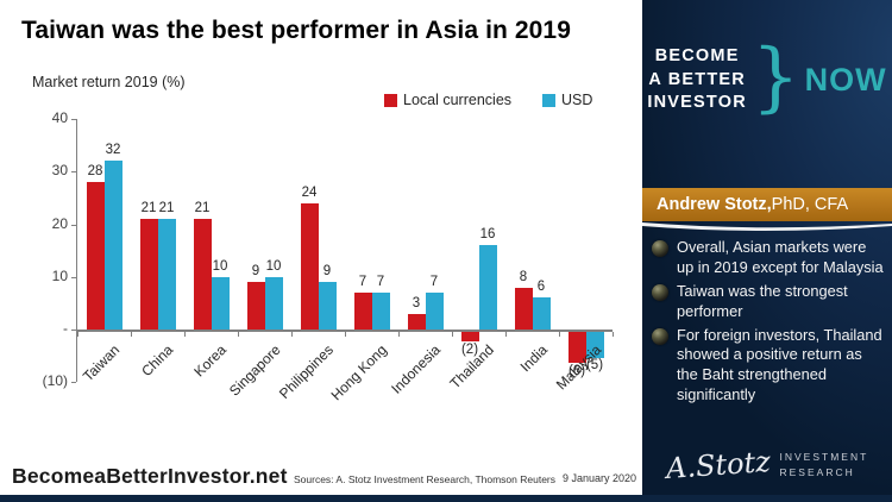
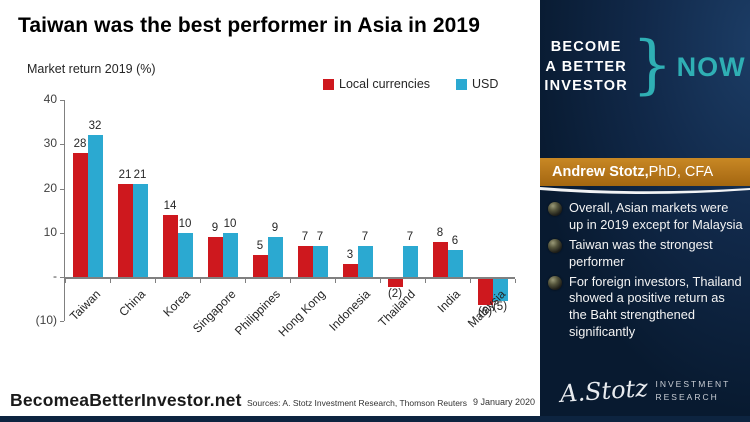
Local currencies/Korea: 21 -> 14
Local currencies/Philippines: 24 -> 5
USD/Thailand: 16 -> 7
